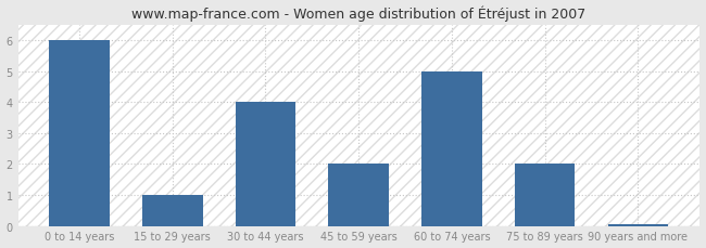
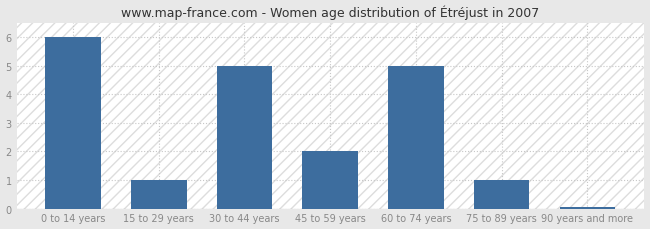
30 to 44 years: 4.00 -> 5.00
75 to 89 years: 2.00 -> 1.00
